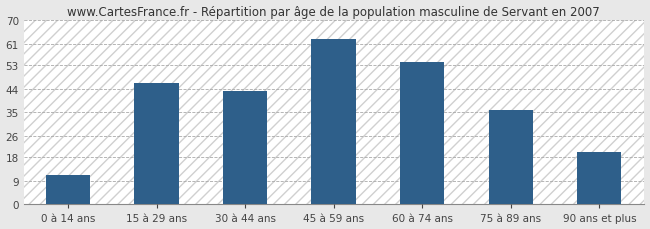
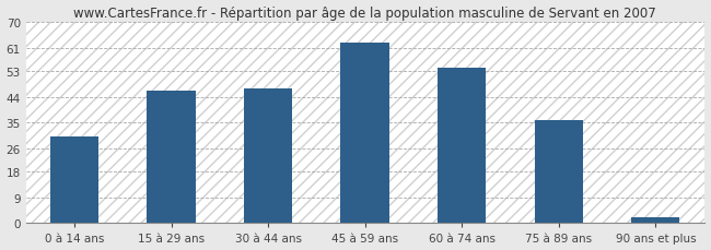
0 à 14 ans: 11 -> 30
30 à 44 ans: 43 -> 47
90 ans et plus: 20 -> 2
